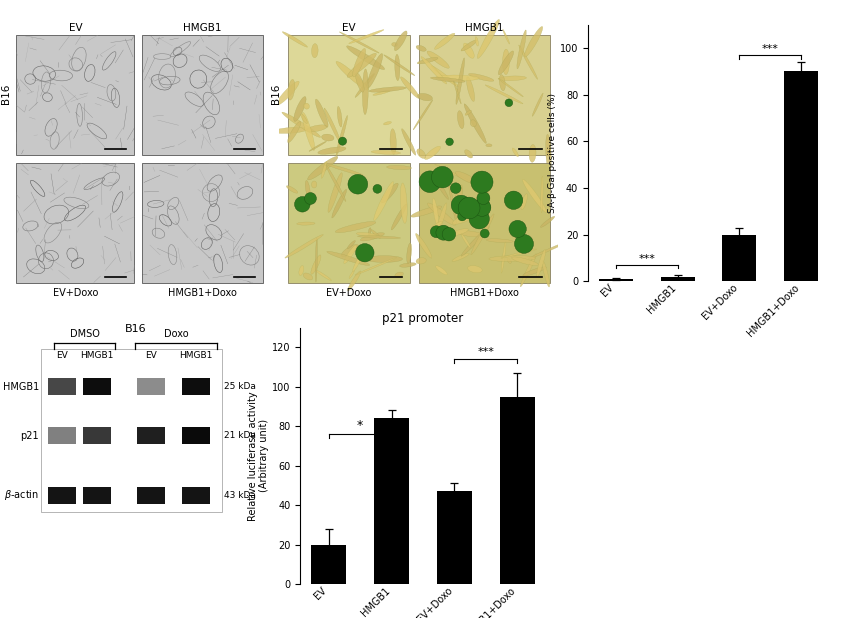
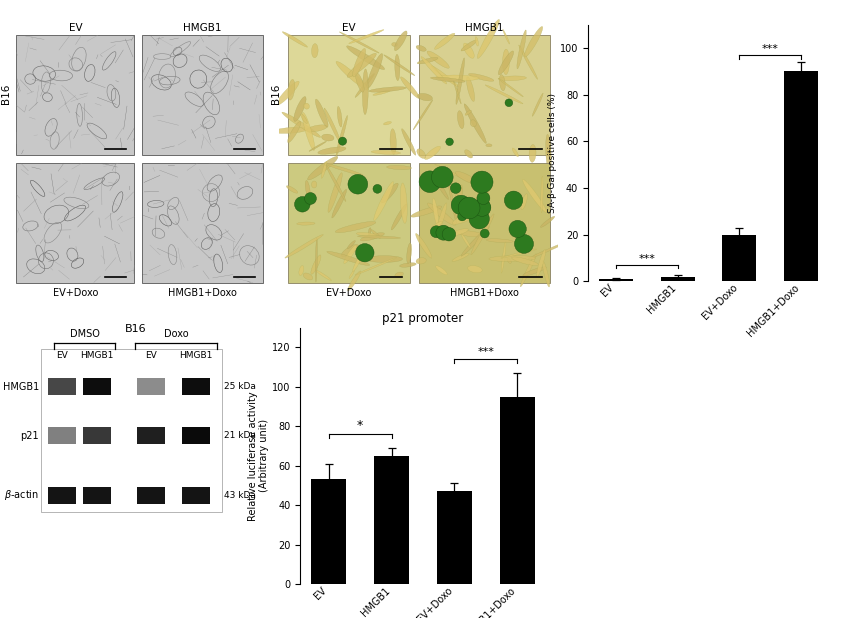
p21 promoter/EV: 20 -> 53
p21 promoter/HMGB1: 84 -> 65
